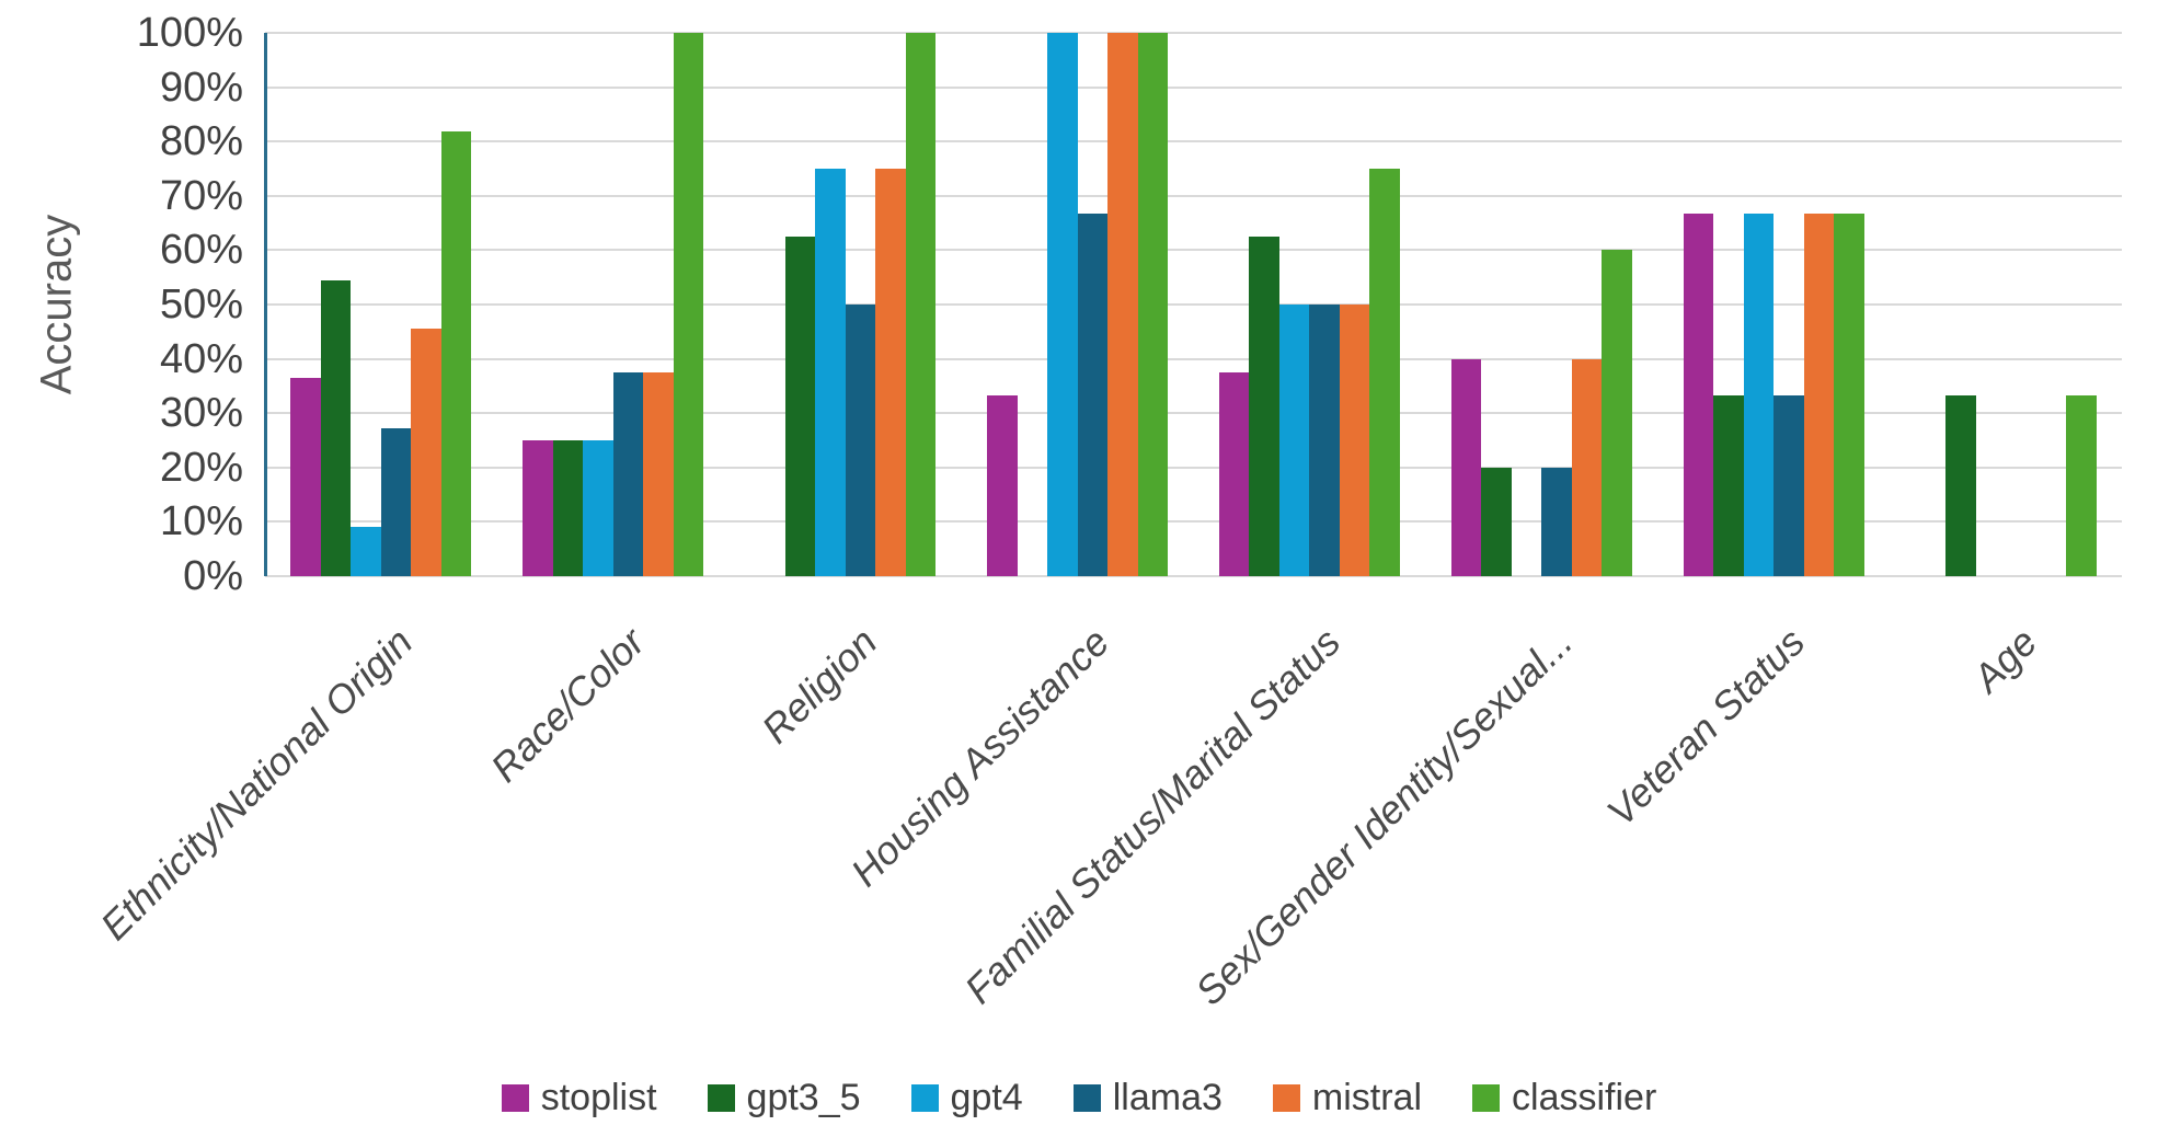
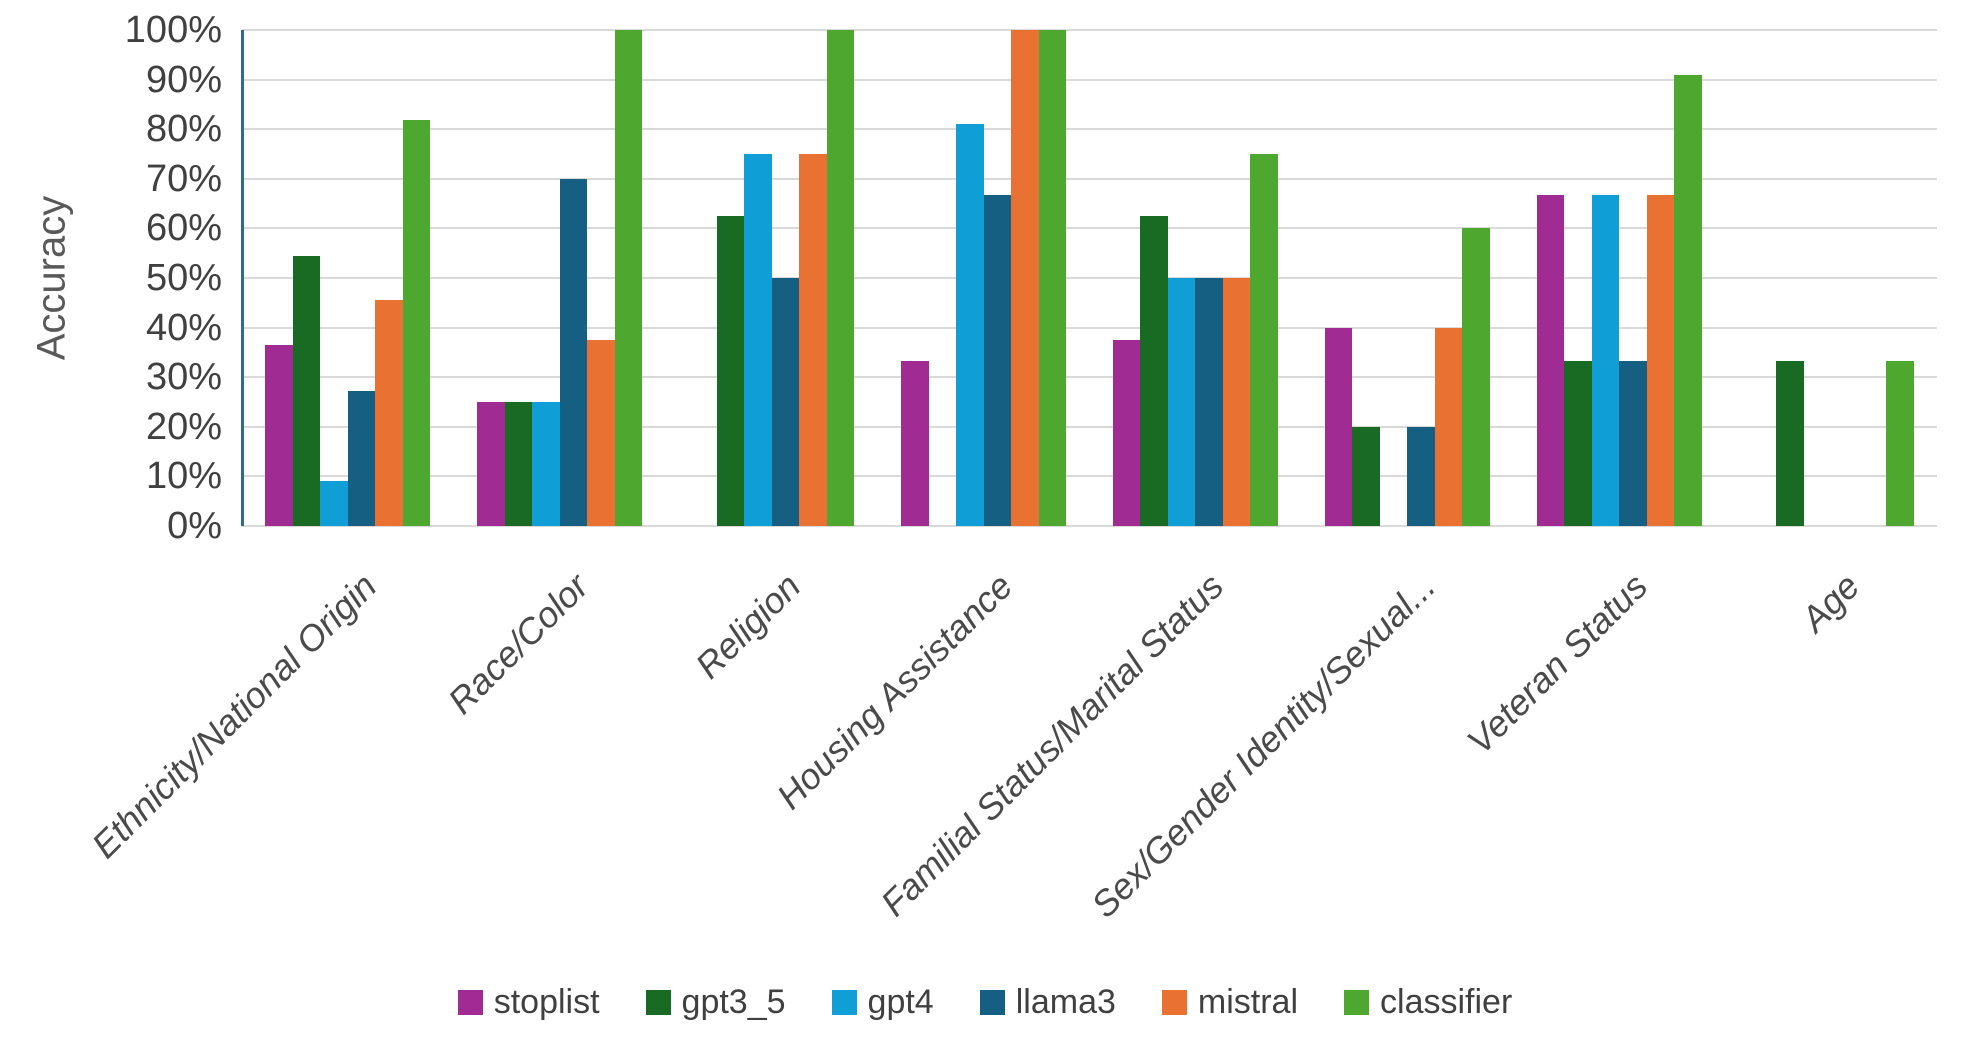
llama3/Race/Color: 38% -> 70%
gpt4/Housing Assistance: 100% -> 81%
classifier/Veteran Status: 67% -> 91%
